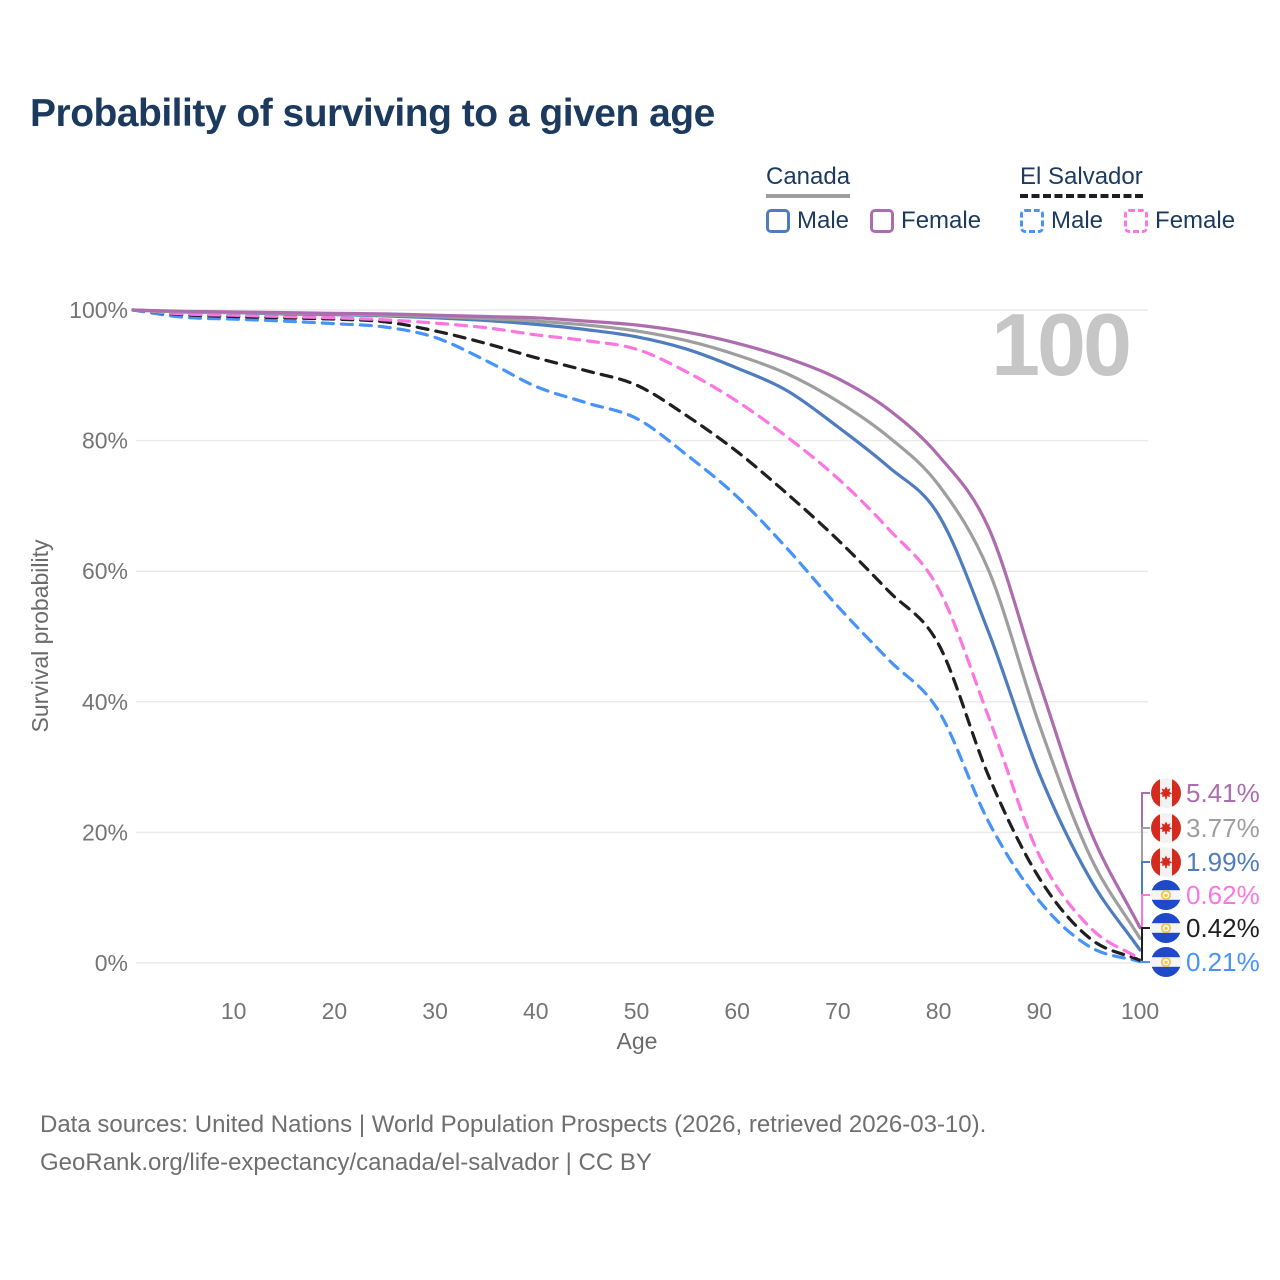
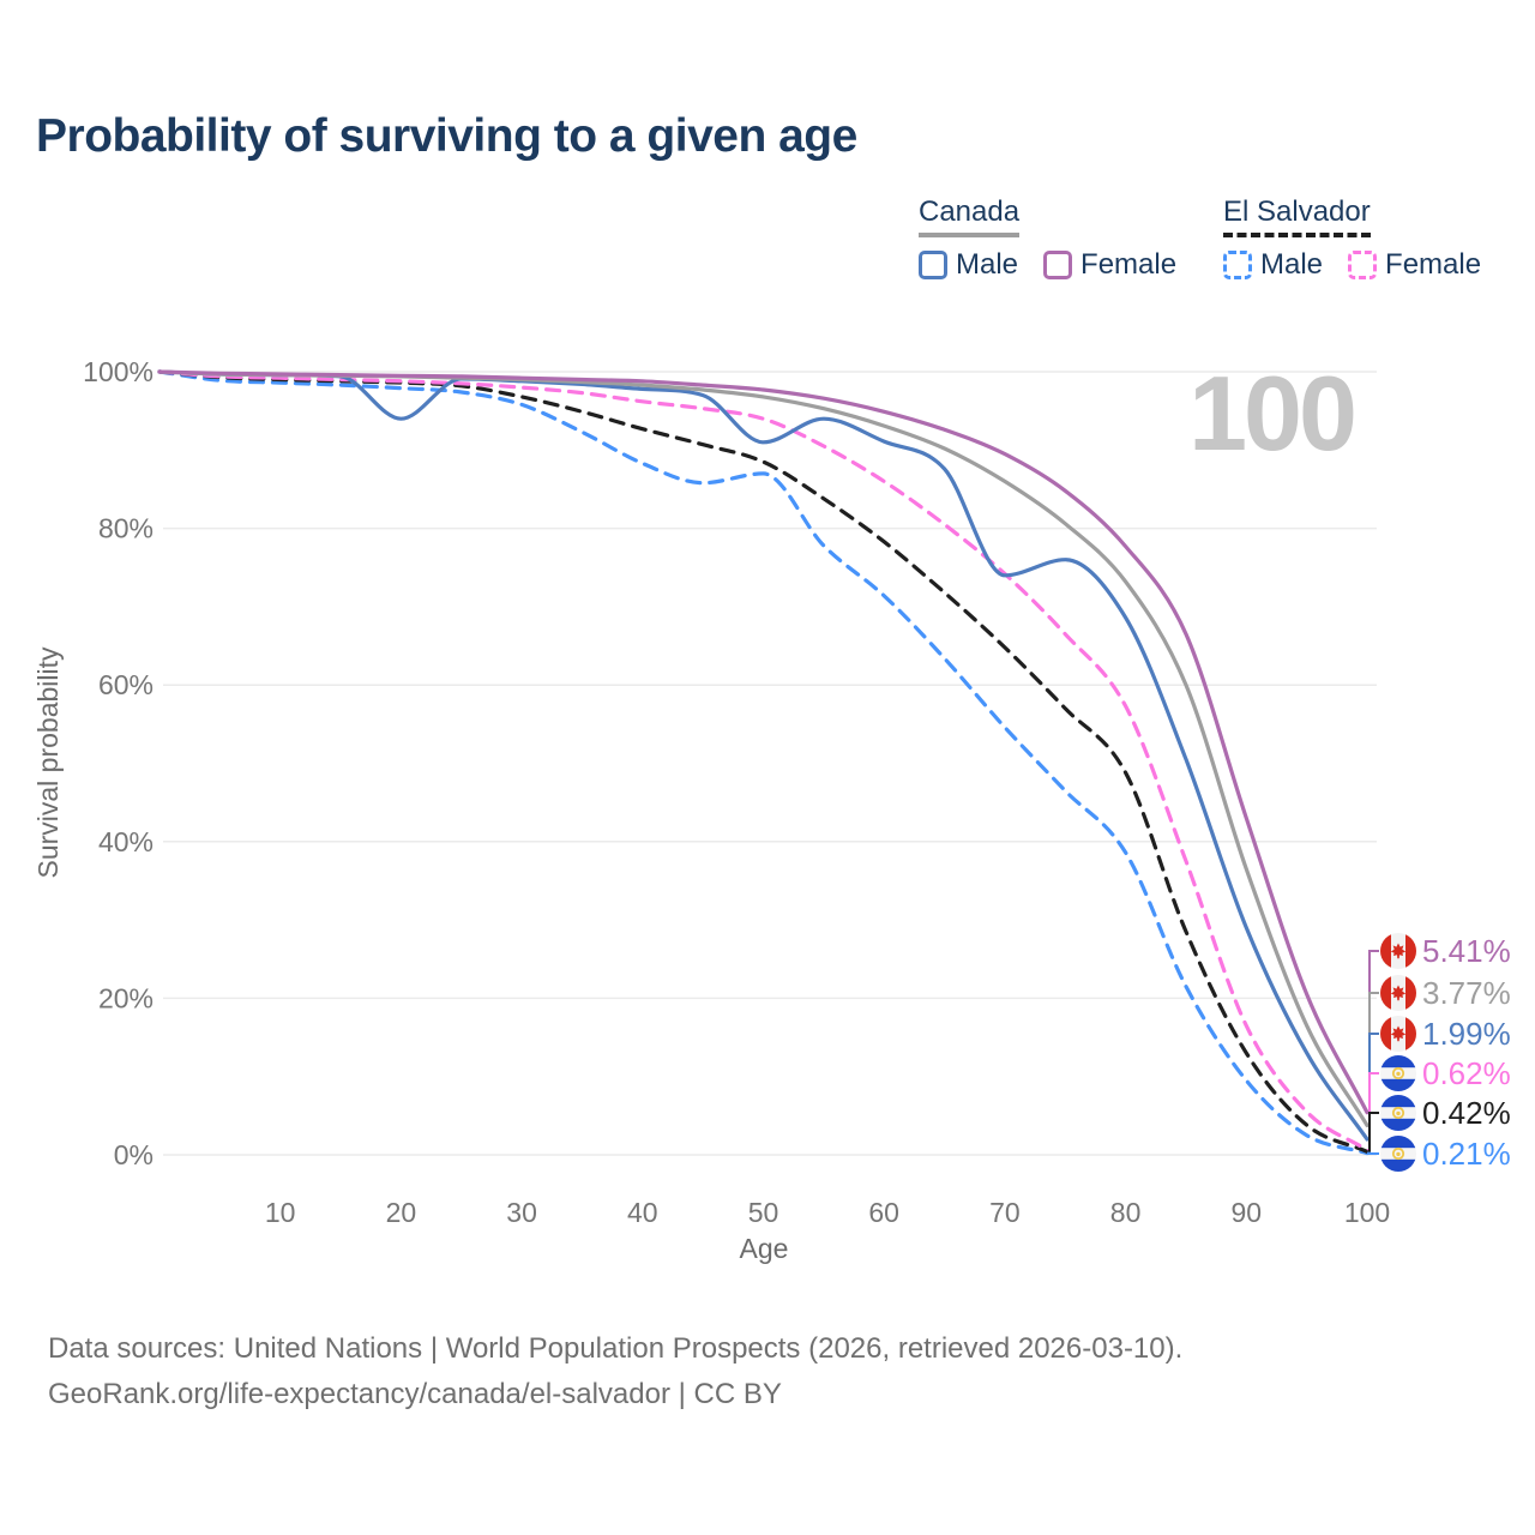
Canada Male/20: 99% -> 94%
Canada Male/50: 96% -> 91%
El Salvador Male/50: 83% -> 87%
Canada Male/70: 82% -> 74%
